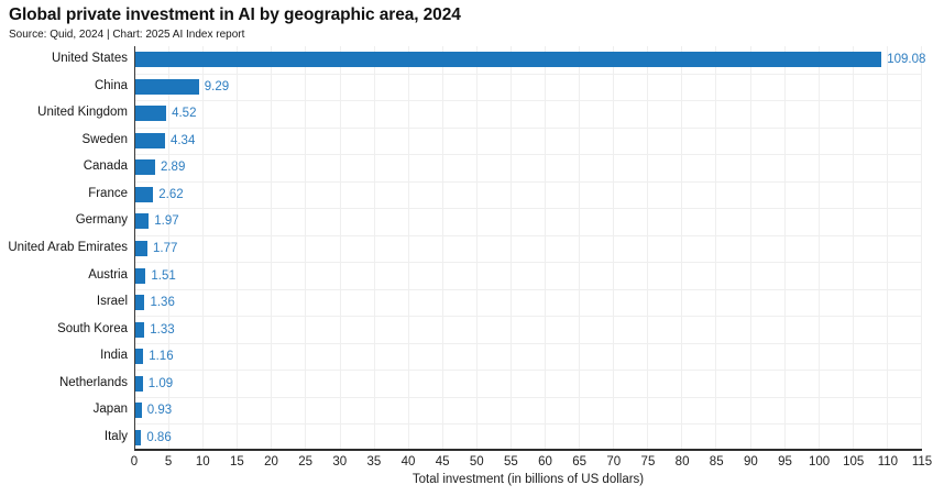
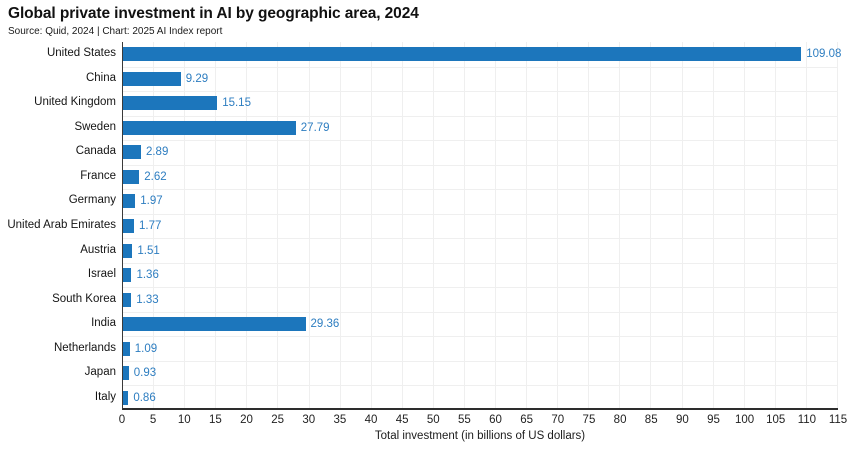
United Kingdom: 4.52 -> 15.15
Sweden: 4.34 -> 27.79
India: 1.16 -> 29.36
